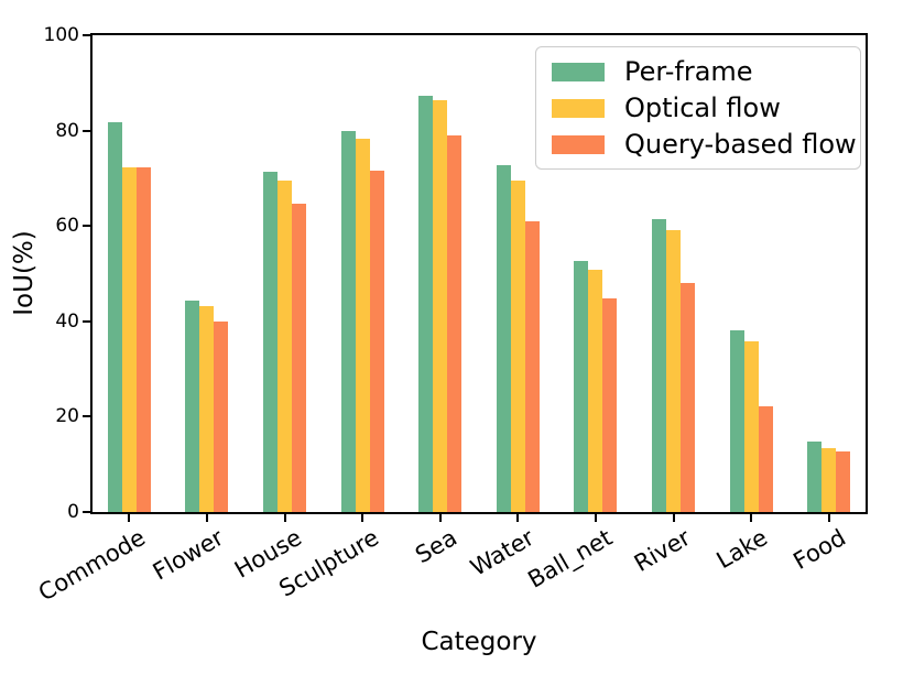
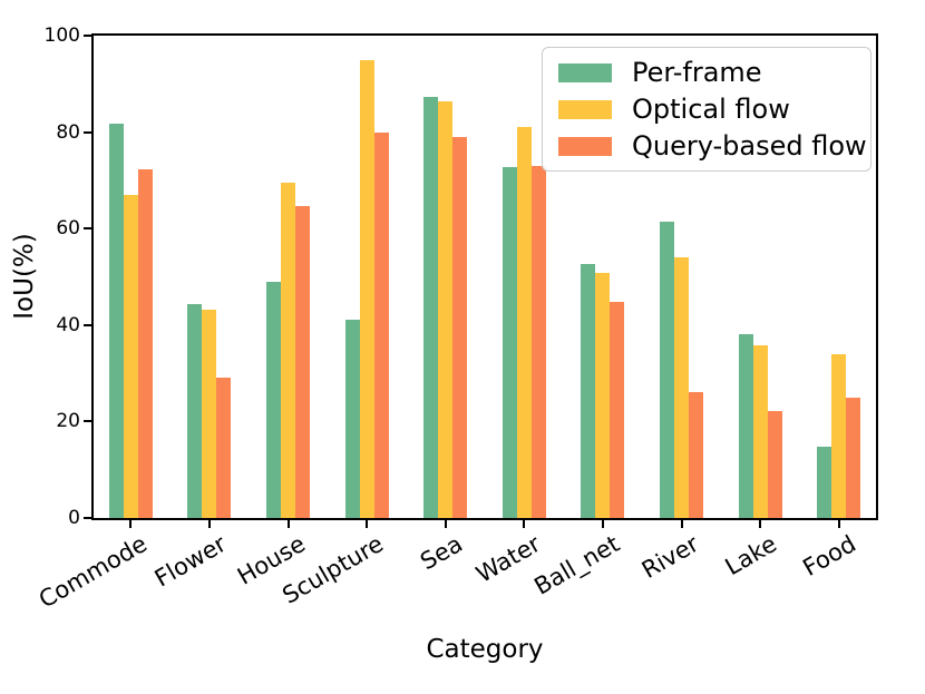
Optical flow/Commode: 72 -> 67
Query-based flow/Flower: 40 -> 29
Per-frame/House: 71 -> 49
Per-frame/Sculpture: 80 -> 41
Optical flow/Sculpture: 78 -> 95
Query-based flow/Sculpture: 72 -> 80
Optical flow/Water: 69 -> 81
Query-based flow/Water: 61 -> 73
Optical flow/River: 59 -> 54
Query-based flow/River: 48 -> 26
Optical flow/Food: 13 -> 34
Query-based flow/Food: 13 -> 25
